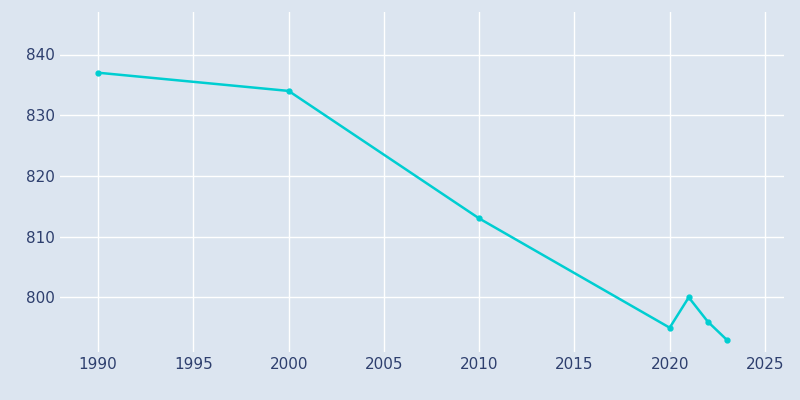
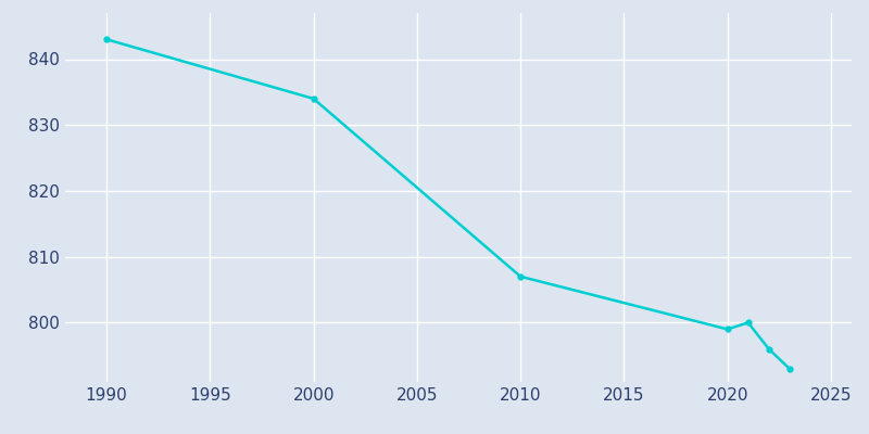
1990: 837 -> 843
2010: 813 -> 807
2020: 795 -> 799
